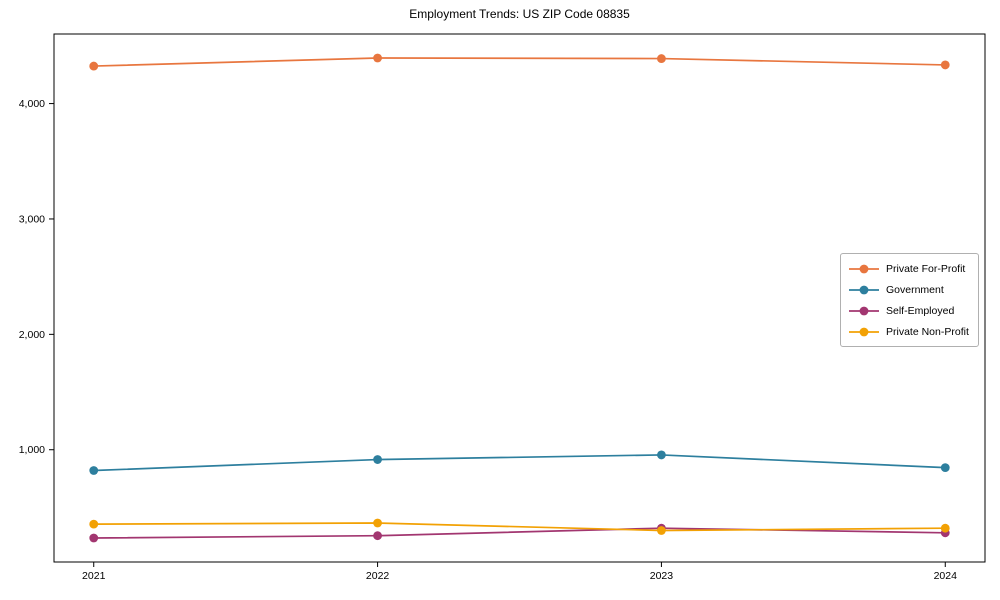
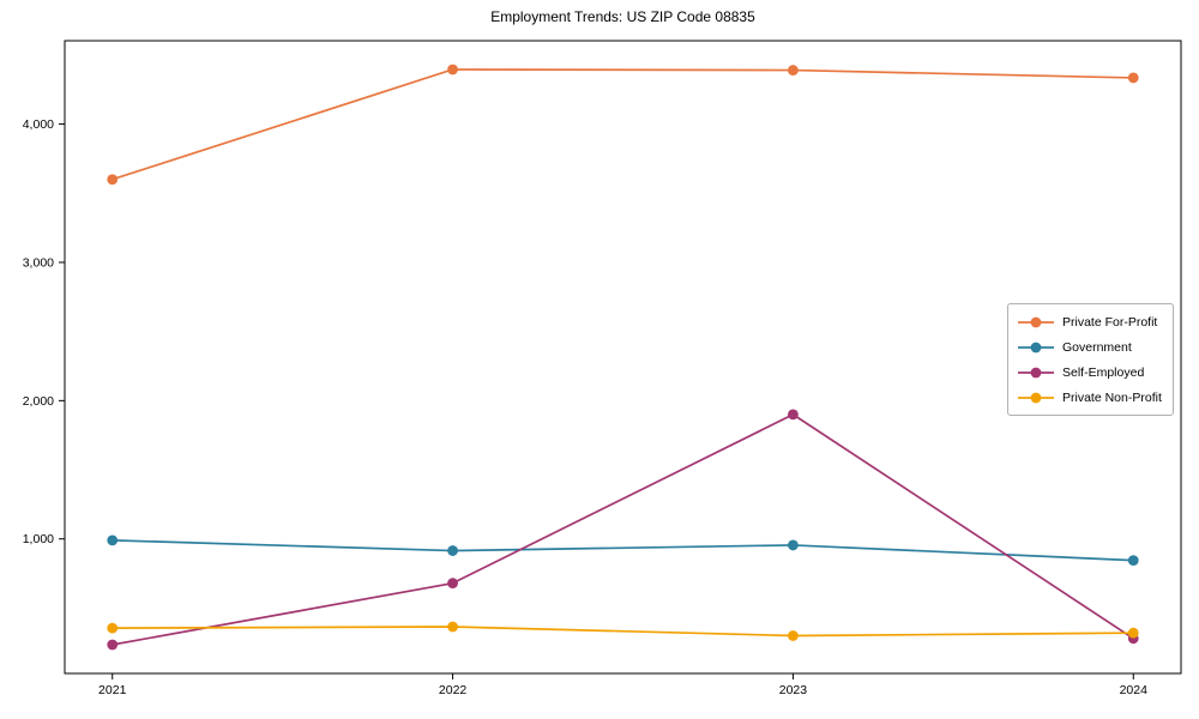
Private For-Profit/2021: 4320 -> 3600
Government/2021: 820 -> 990
Self-Employed/2022: 260 -> 680
Self-Employed/2023: 320 -> 1900
